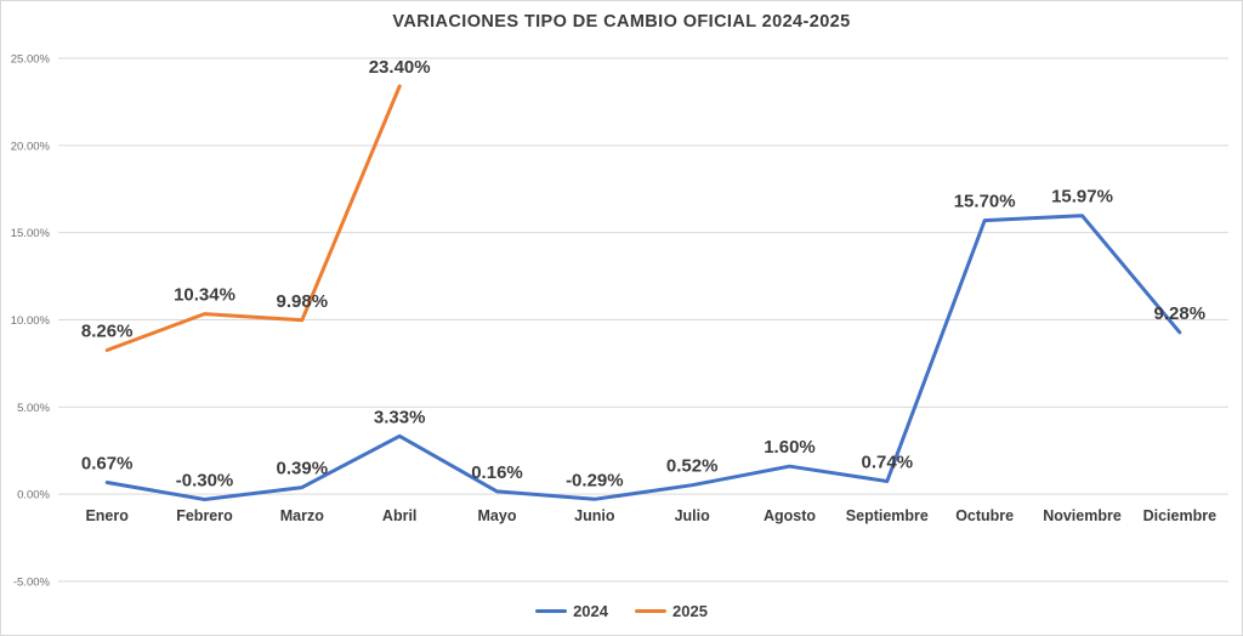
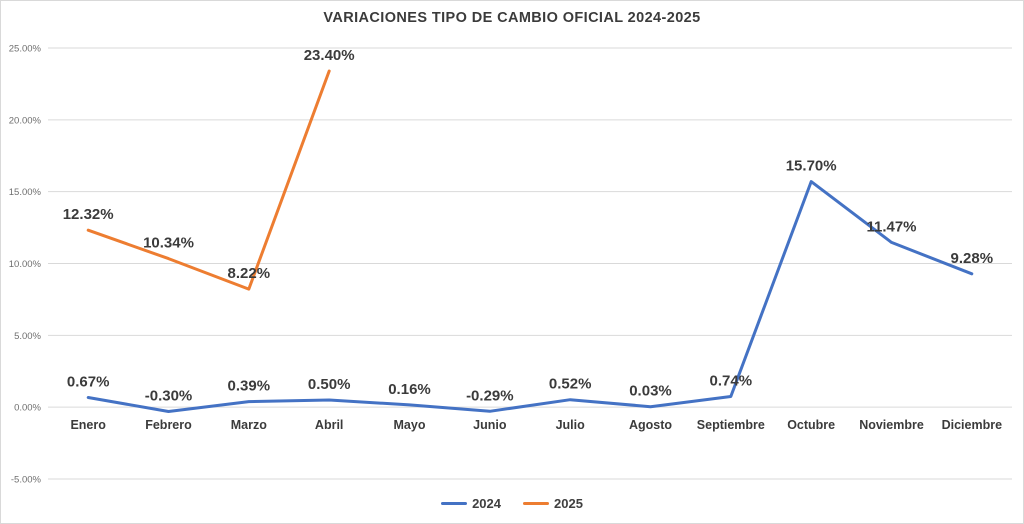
2025/Enero: 8.26% -> 12.32%
2025/Marzo: 9.98% -> 8.22%
2024/Abril: 3.33% -> 0.50%
2024/Agosto: 1.60% -> 0.03%
2024/Noviembre: 15.97% -> 11.47%
